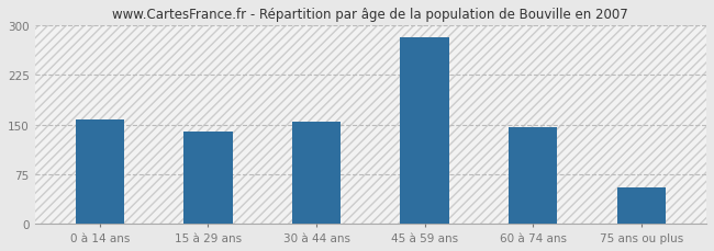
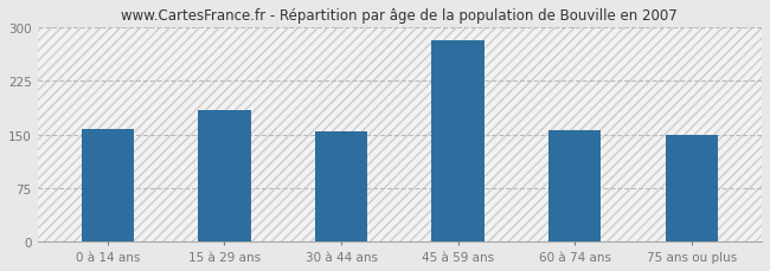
15 à 29 ans: 140 -> 184
60 à 74 ans: 146 -> 156
75 ans ou plus: 55 -> 150
